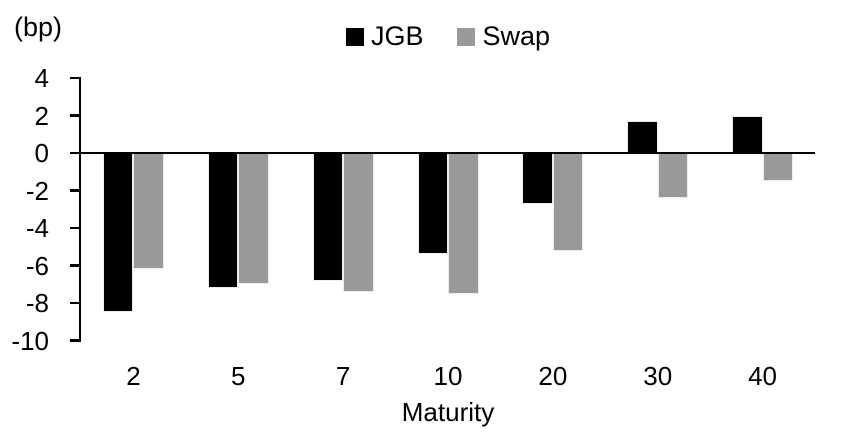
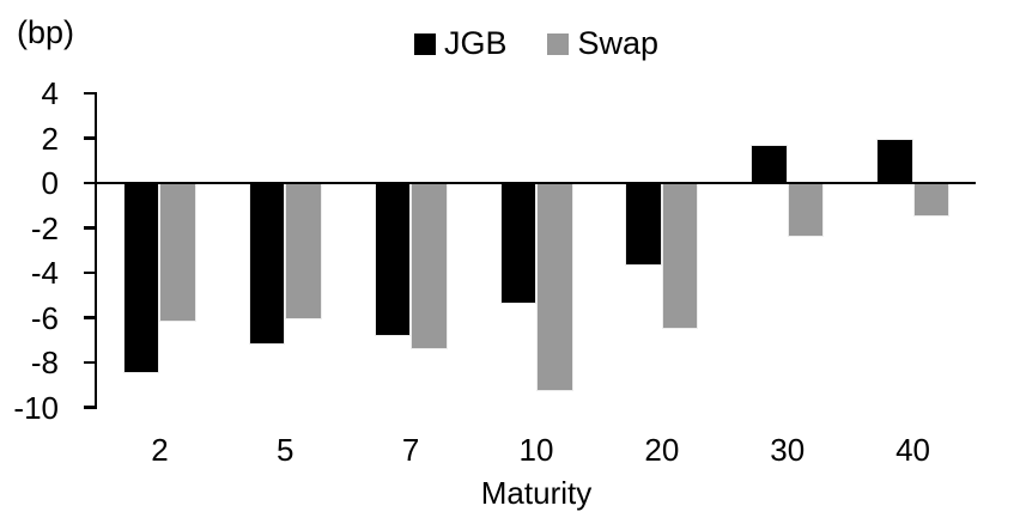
Swap/5: -7.0 -> -6.1
Swap/10: -7.5 -> -9.3
JGB/20: -2.7 -> -3.7
Swap/20: -5.2 -> -6.5
